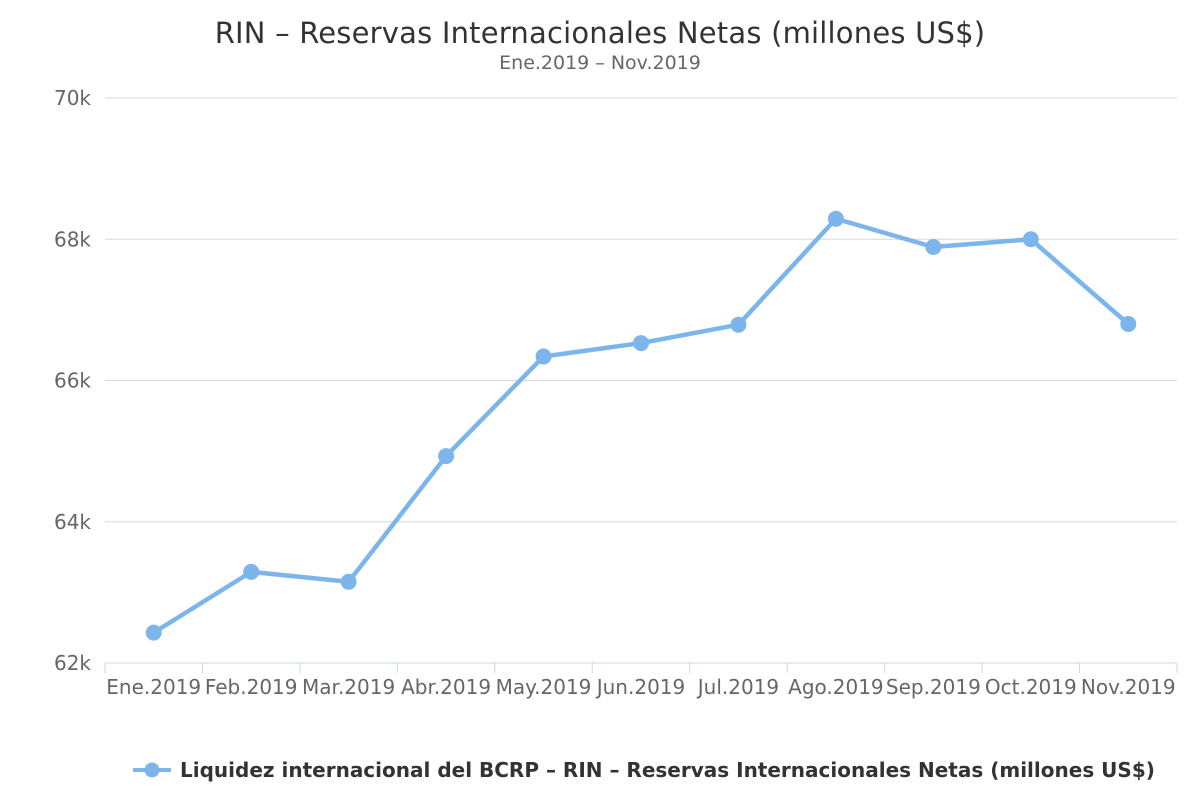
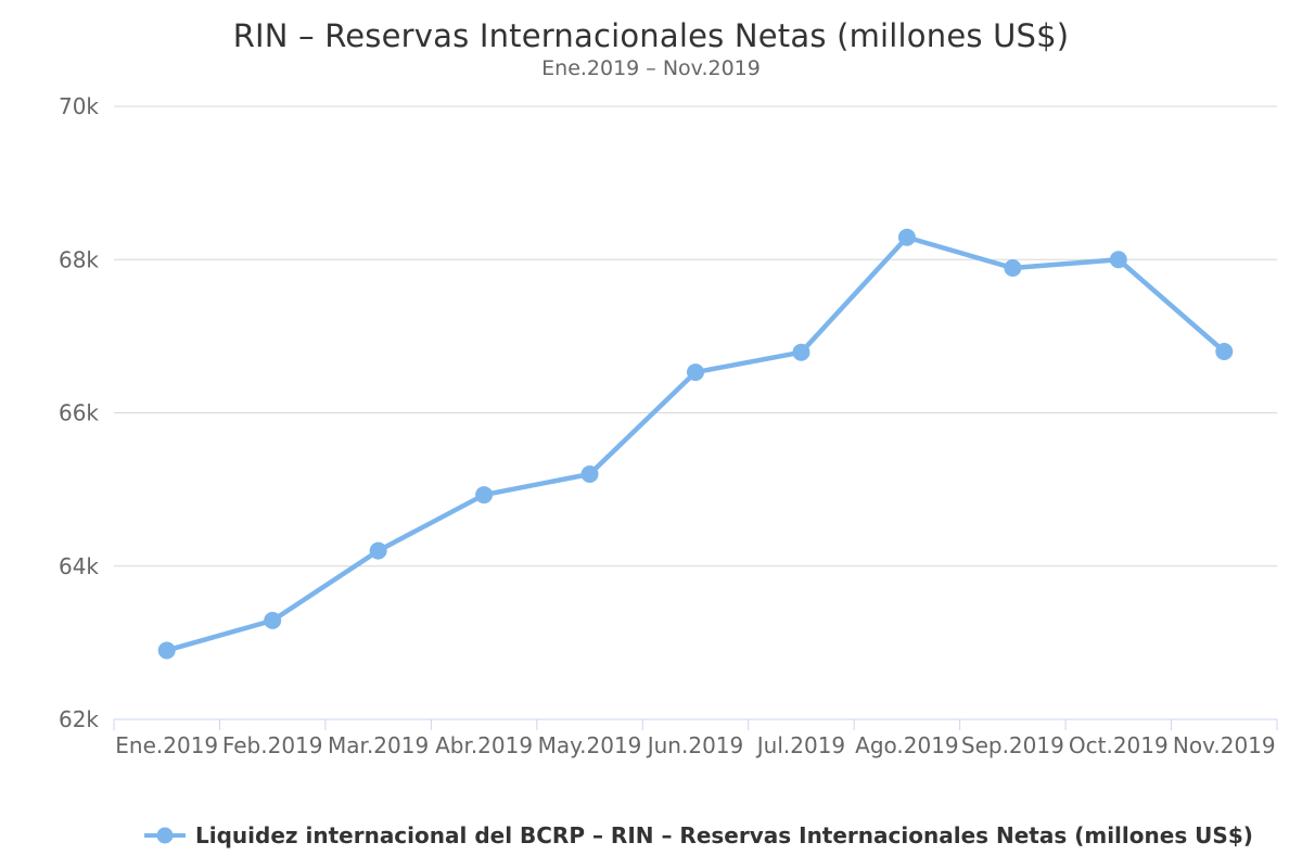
Ene.2019: 62.4k -> 62.9k
Mar.2019: 63.2k -> 64.2k
May.2019: 66.3k -> 65.2k
